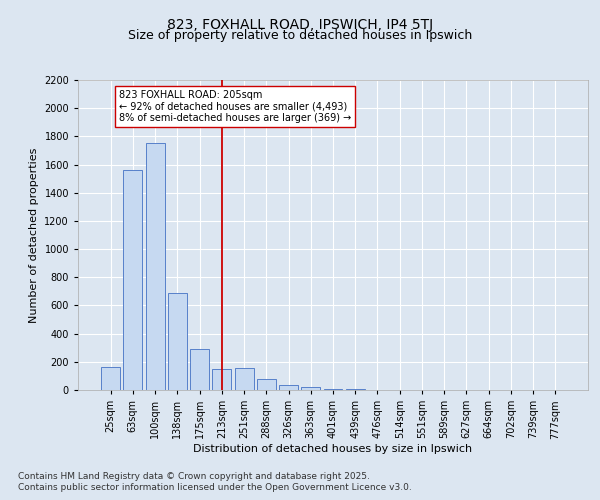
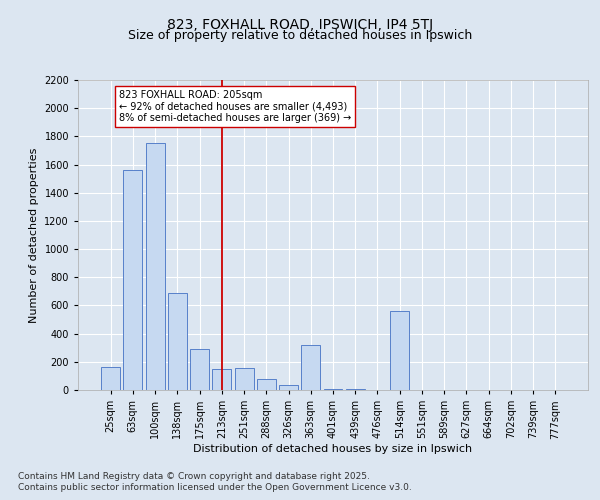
363sqm: 20 -> 320
514sqm: 0 -> 560
